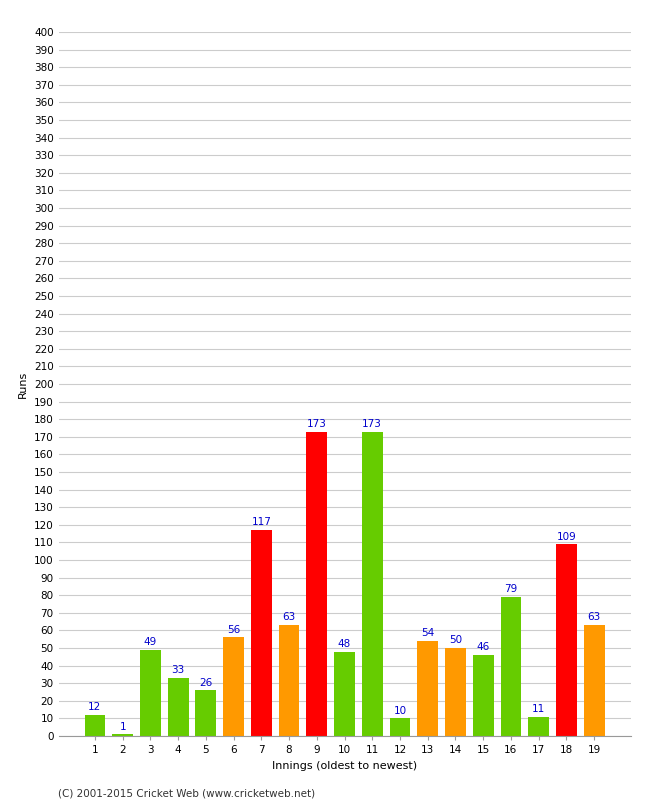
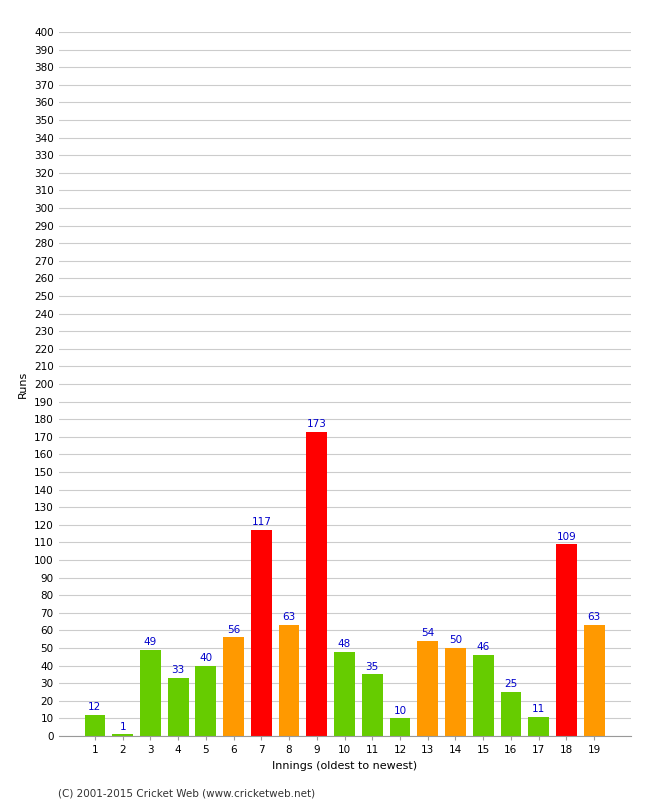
5: 26 -> 40
11: 173 -> 35
16: 79 -> 25
